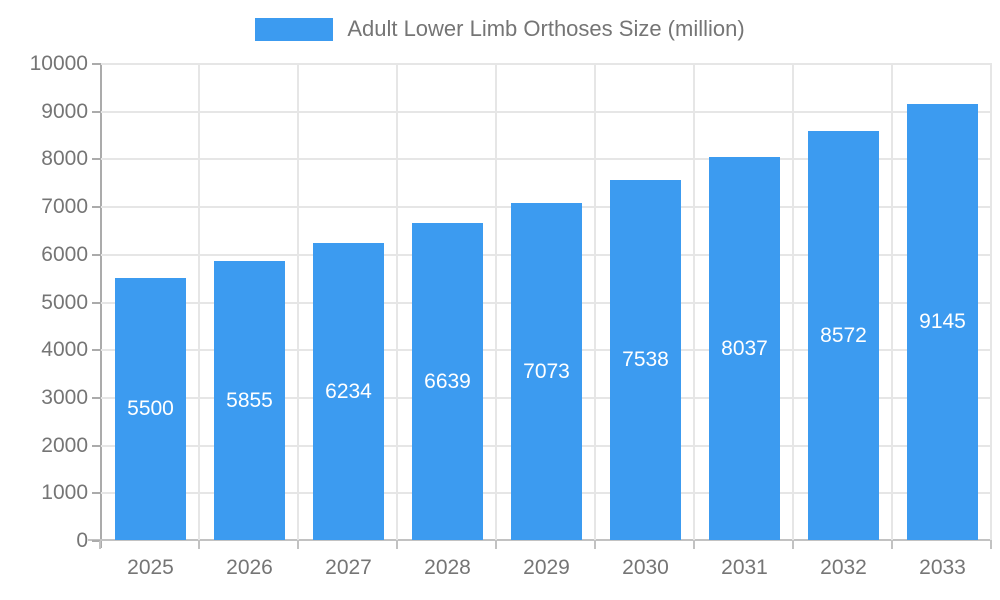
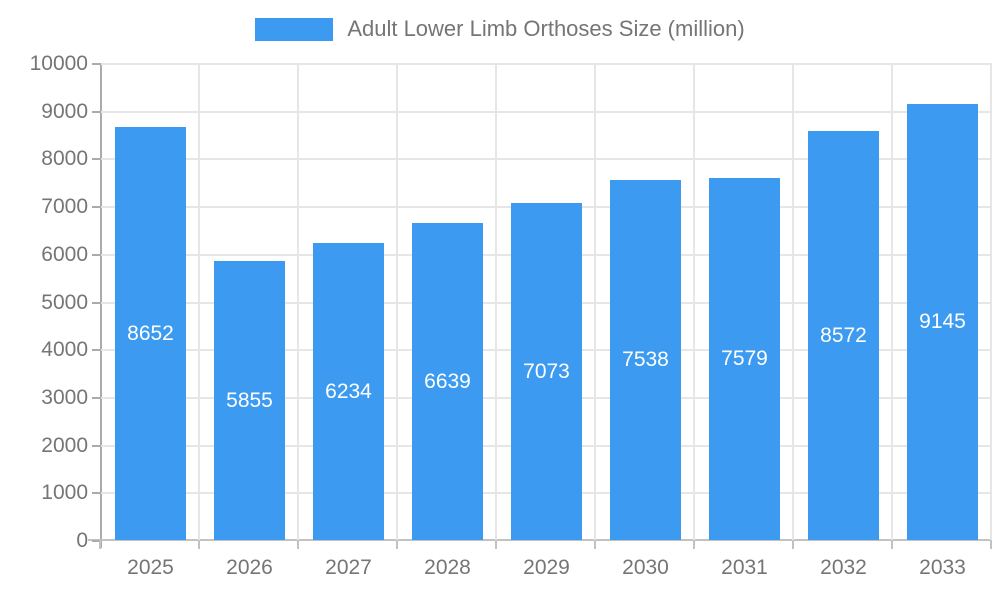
2025: 5500 -> 8652
2031: 8037 -> 7579
